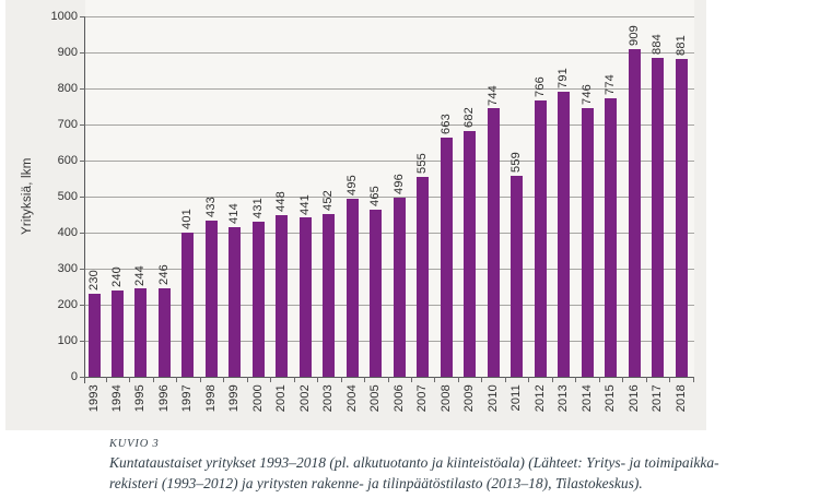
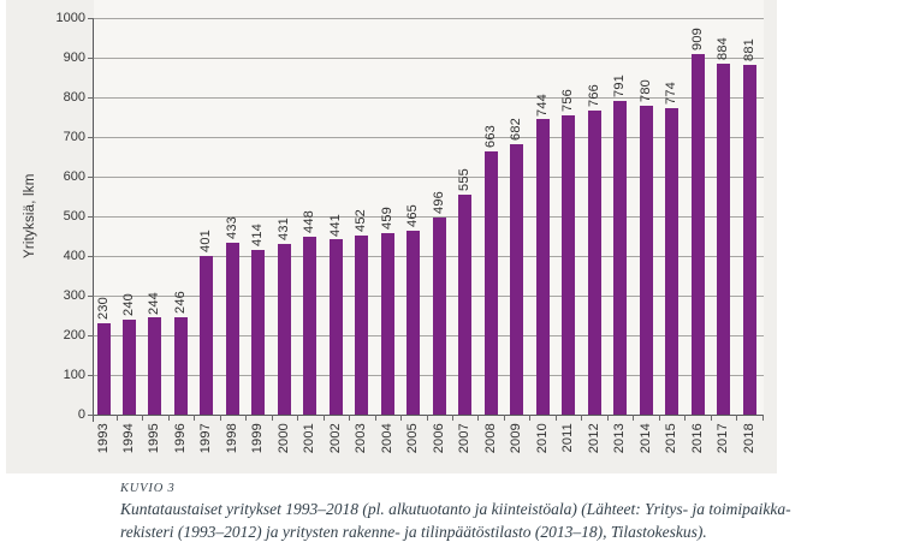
2004: 495 -> 459
2011: 559 -> 756
2014: 746 -> 780
